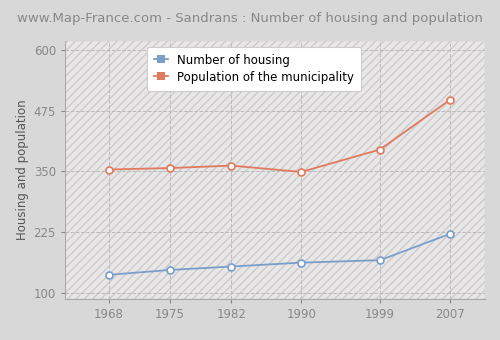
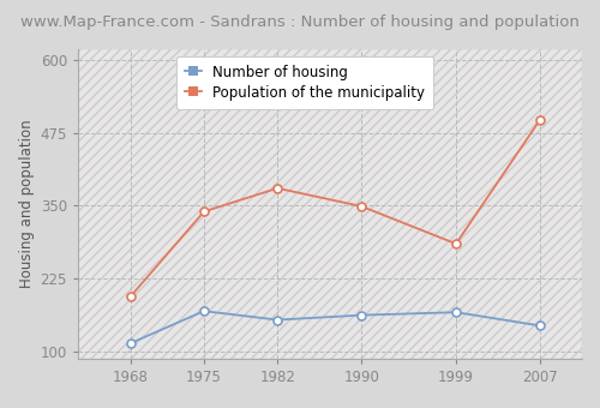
Number of housing/1968: 138 -> 115
Population of the municipality/1968: 354 -> 195
Number of housing/1975: 148 -> 170
Population of the municipality/1975: 357 -> 340
Population of the municipality/1982: 362 -> 380
Population of the municipality/1999: 395 -> 285
Number of housing/2007: 222 -> 145
